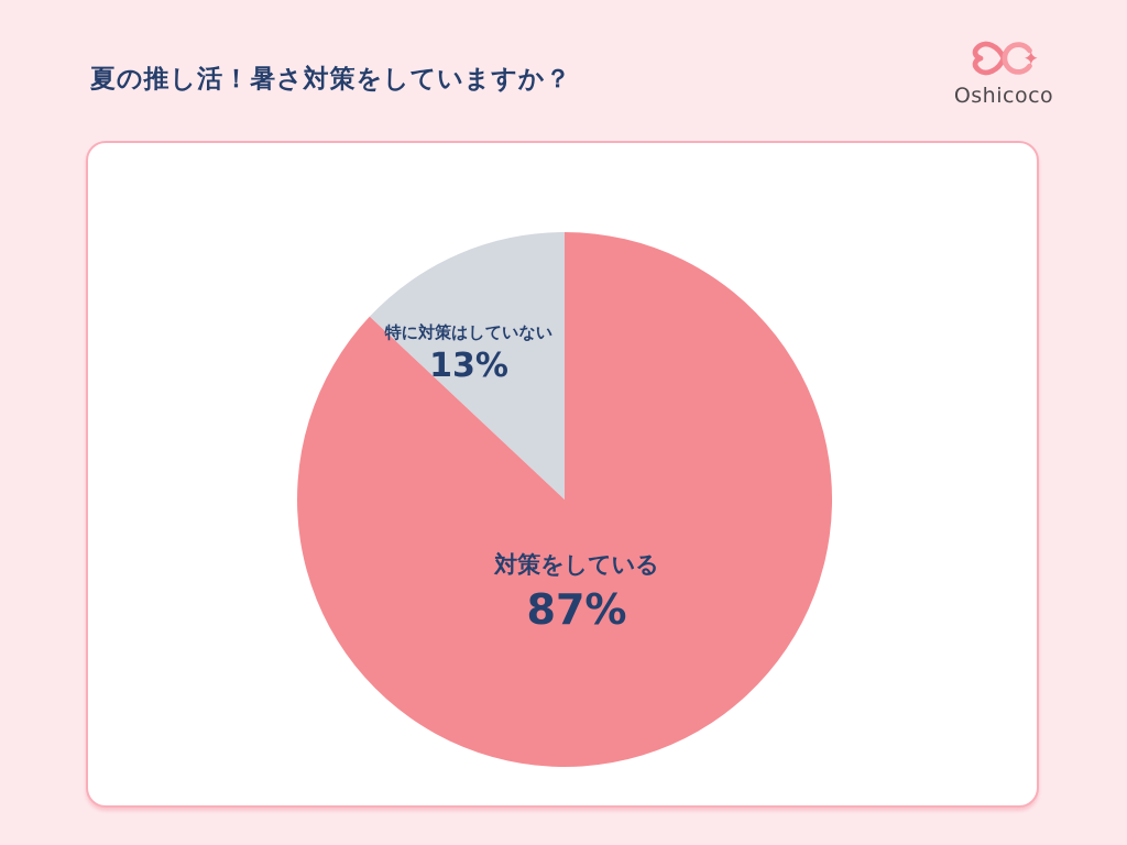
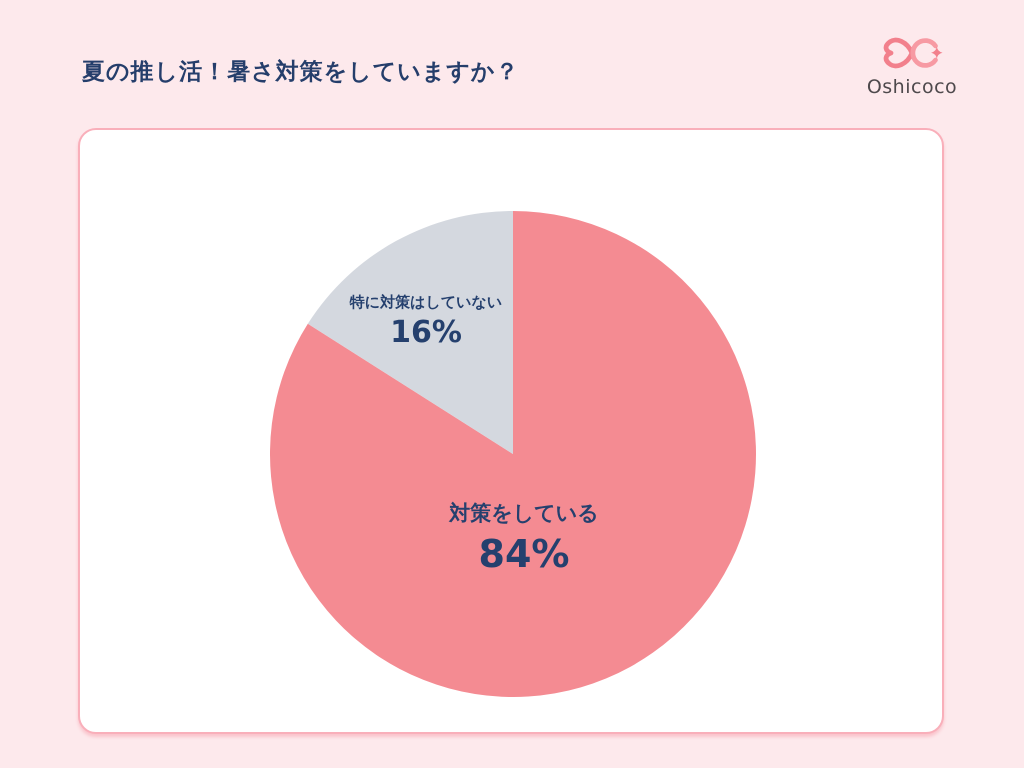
対策をしている: 87% -> 84%
特に対策はしていない: 13% -> 16%
